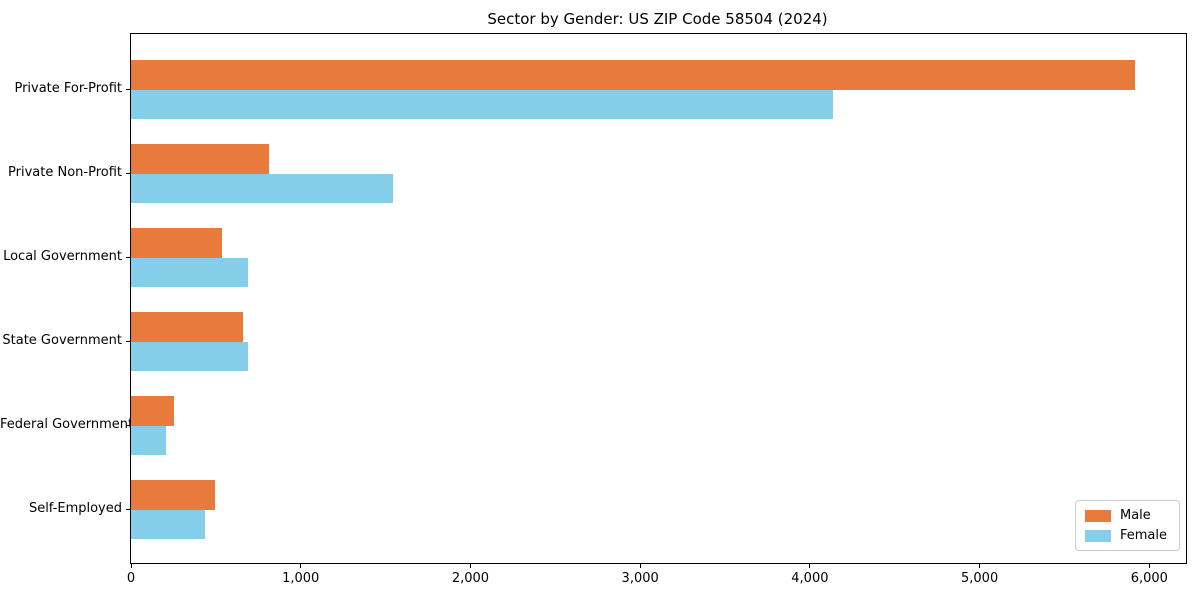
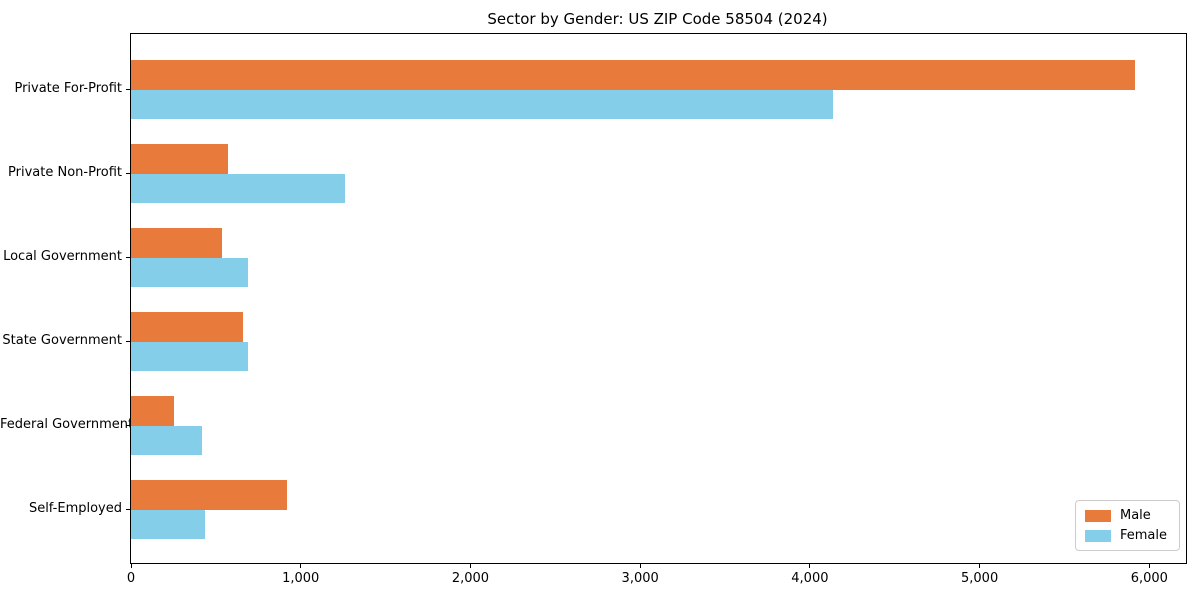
Male/Private Non-Profit: 820 -> 570
Female/Private Non-Profit: 1550 -> 1260
Female/Federal Government: 210 -> 420
Male/Self-Employed: 500 -> 920
